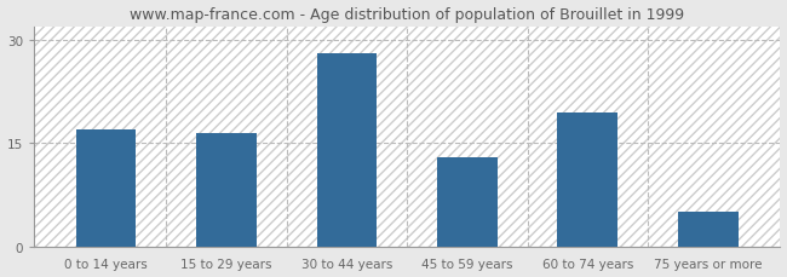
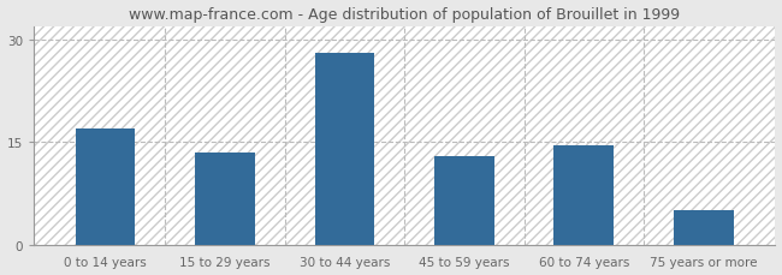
15 to 29 years: 16.4 -> 13.5
60 to 74 years: 19.4 -> 14.5
